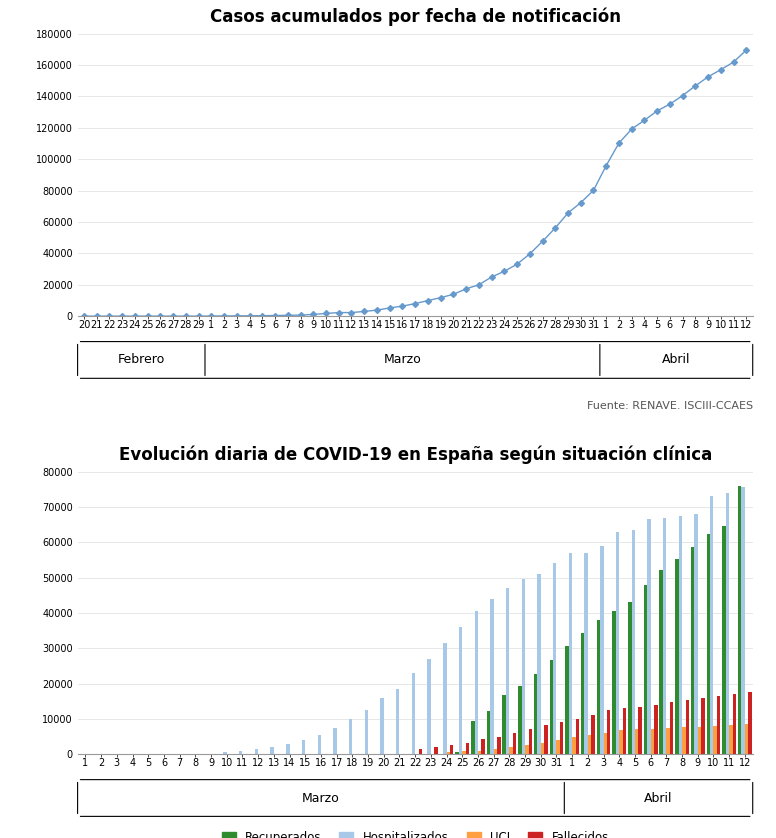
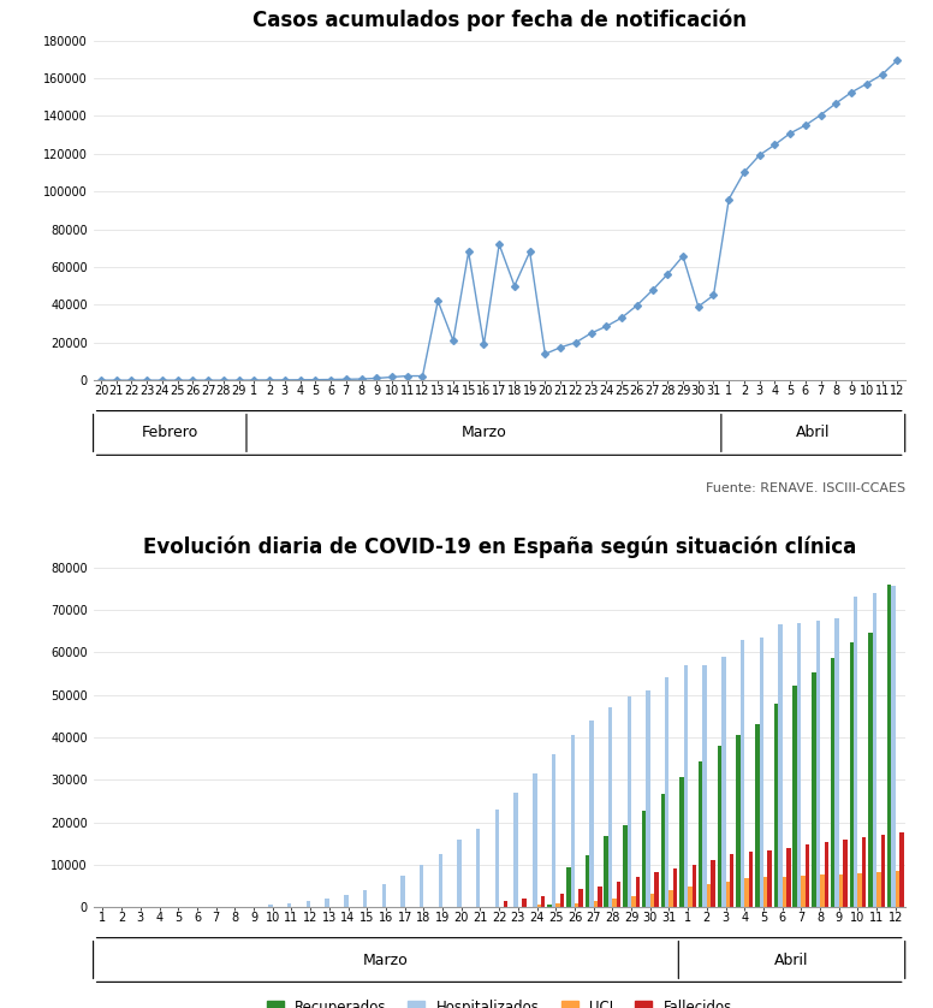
Casos acumulados por fecha de notificación/13: 3000 -> 42000
Casos acumulados por fecha de notificación/14: 4000 -> 21000
Casos acumulados por fecha de notificación/15: 5000 -> 68000
Casos acumulados por fecha de notificación/16: 6000 -> 19000
Casos acumulados por fecha de notificación/17: 8000 -> 72000
Casos acumulados por fecha de notificación/18: 10000 -> 50000
Casos acumulados por fecha de notificación/19: 12000 -> 68000
Casos acumulados por fecha de notificación/30: 72000 -> 39000
Casos acumulados por fecha de notificación/31: 80000 -> 45000
